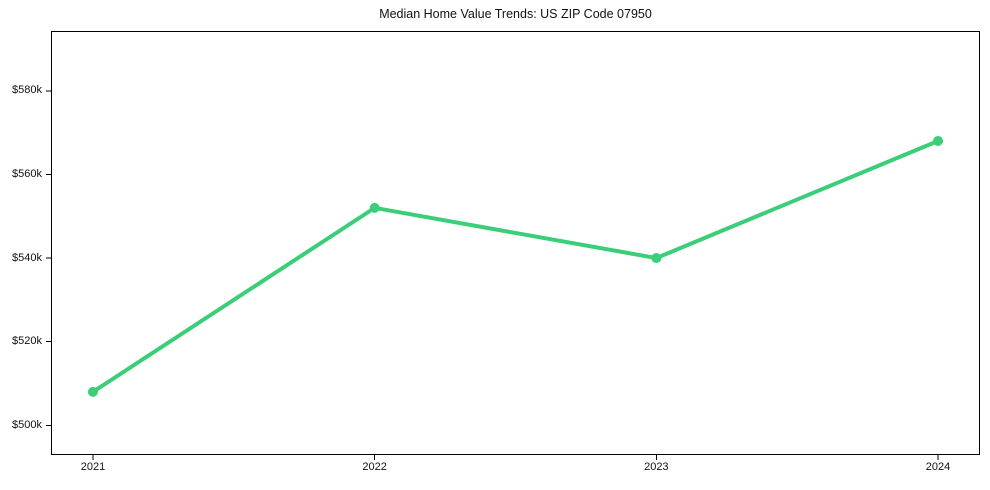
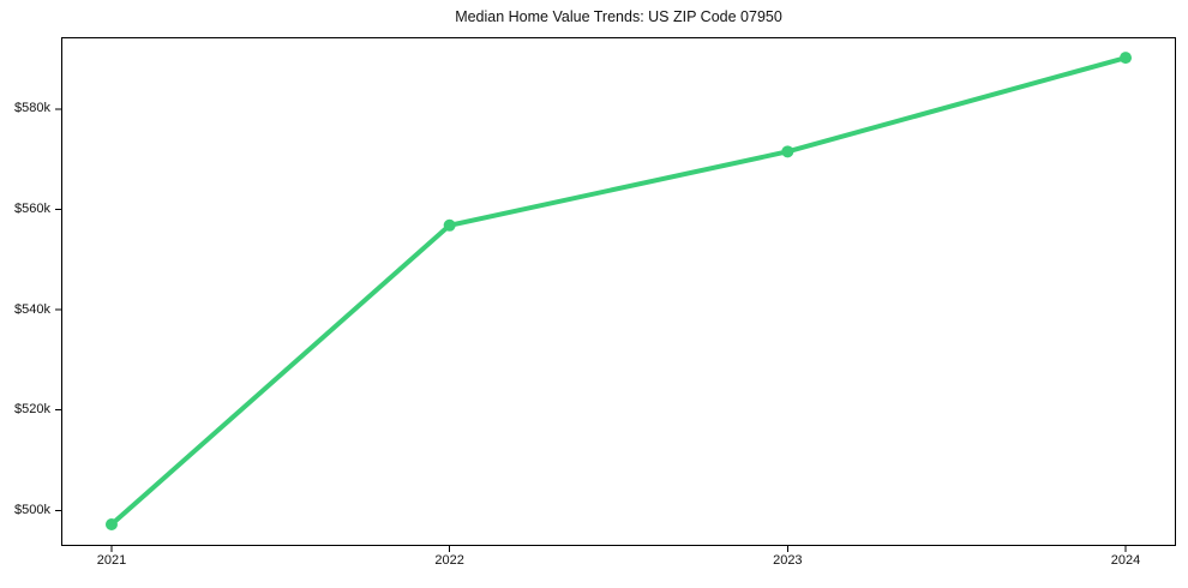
2021: $508k -> $497k
2022: $552k -> $557k
2023: $540k -> $572k
2024: $568k -> $590k
